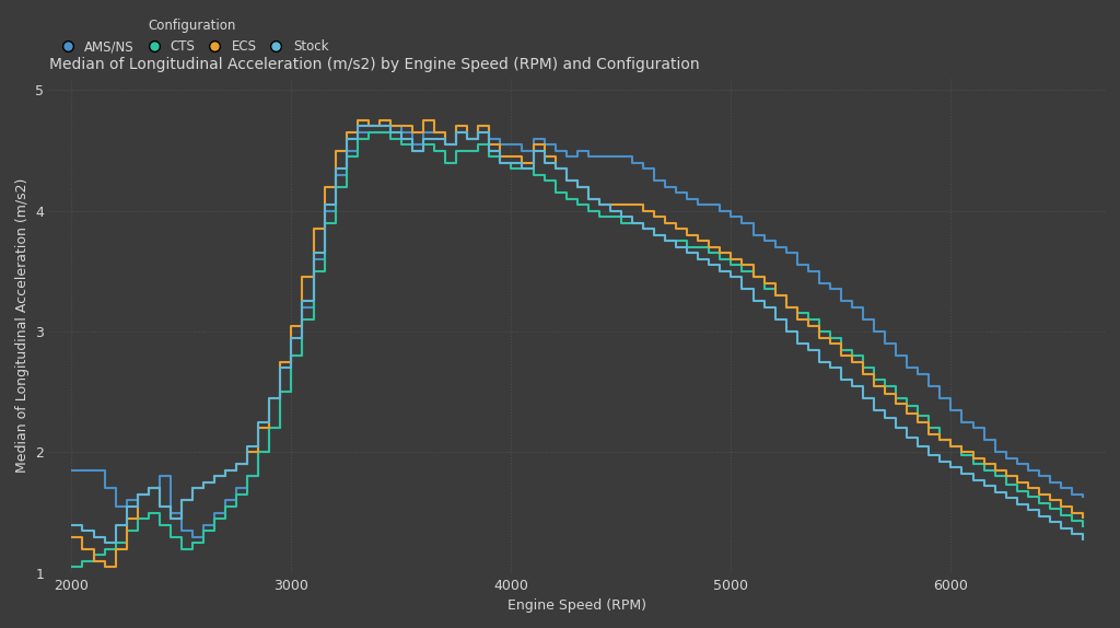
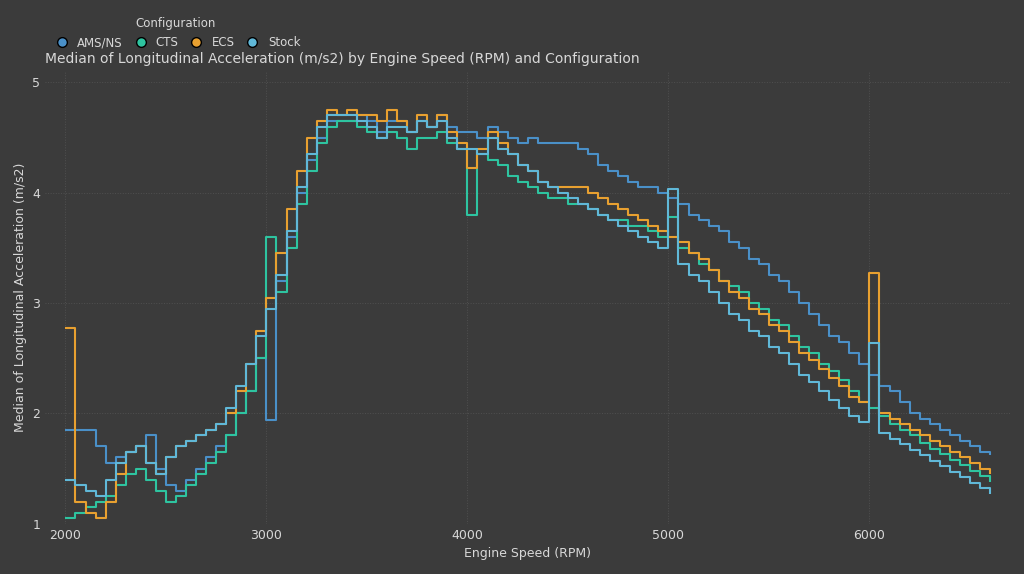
ECS/2000: 1.30 -> 2.77
AMS/NS/3000: 2.80 -> 1.94
CTS/3000: 2.80 -> 3.60
CTS/4000: 4.35 -> 3.80
ECS/4000: 4.45 -> 4.22
CTS/5000: 3.55 -> 3.78
Stock/5000: 3.45 -> 4.03
ECS/6000: 2.05 -> 3.27
Stock/6000: 1.88 -> 2.64
